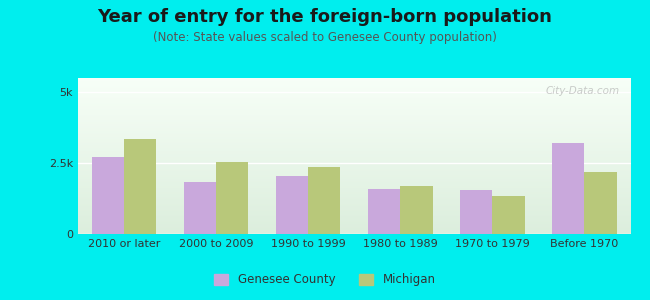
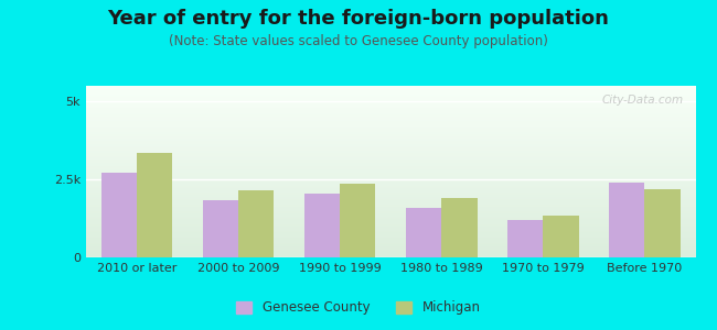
Michigan/2000 to 2009: 2.55k -> 2.15k
Michigan/1980 to 1989: 1.70k -> 1.90k
Genesee County/1970 to 1979: 1.55k -> 1.20k
Genesee County/Before 1970: 3.20k -> 2.40k
